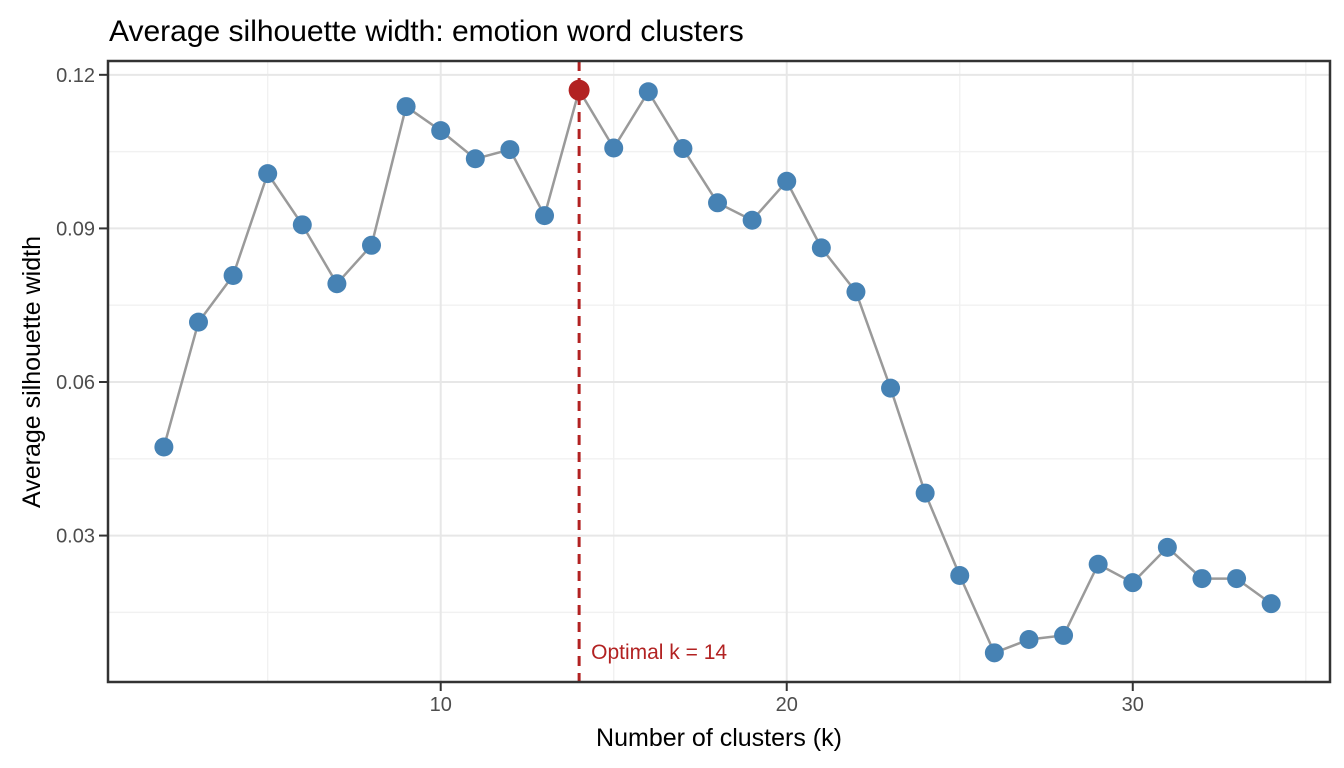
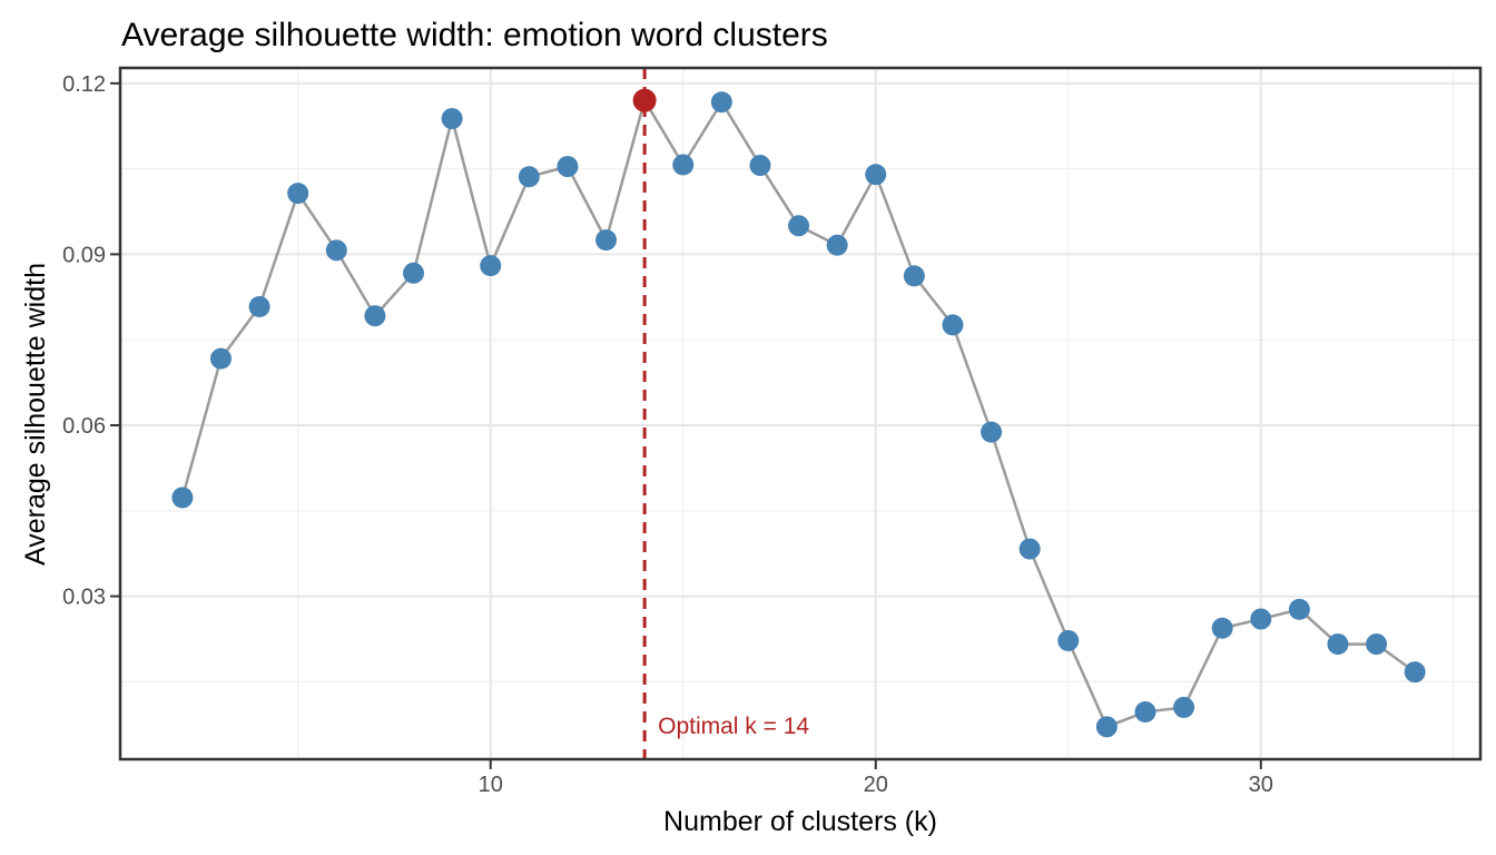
10: 0.109 -> 0.088
20: 0.099 -> 0.104
30: 0.021 -> 0.026
